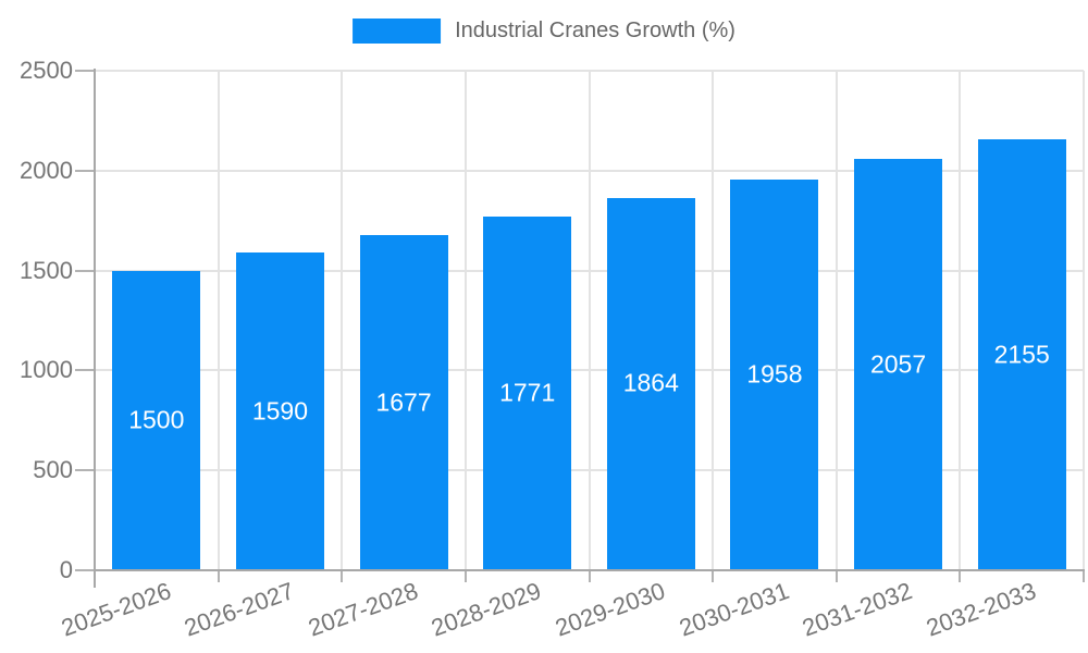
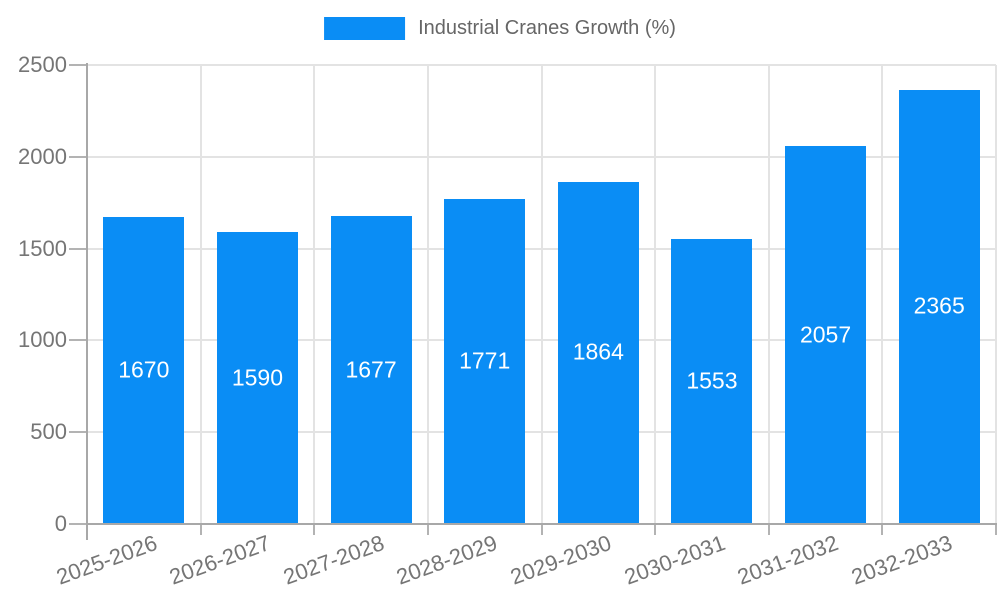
2025-2026: 1500 -> 1670
2030-2031: 1958 -> 1553
2032-2033: 2155 -> 2365
